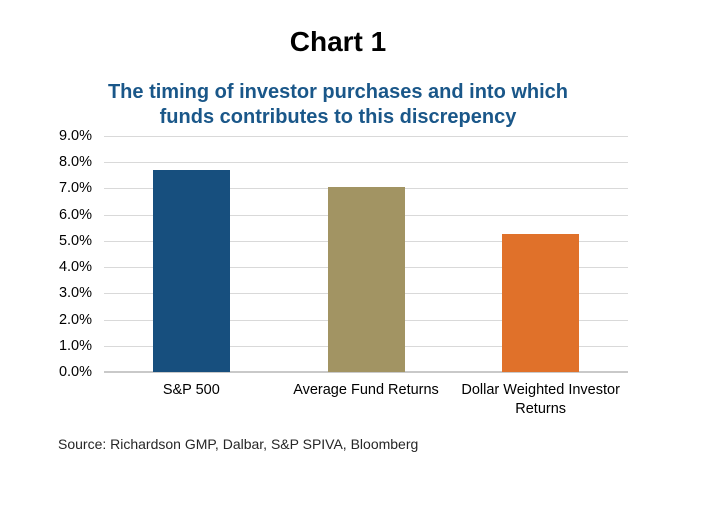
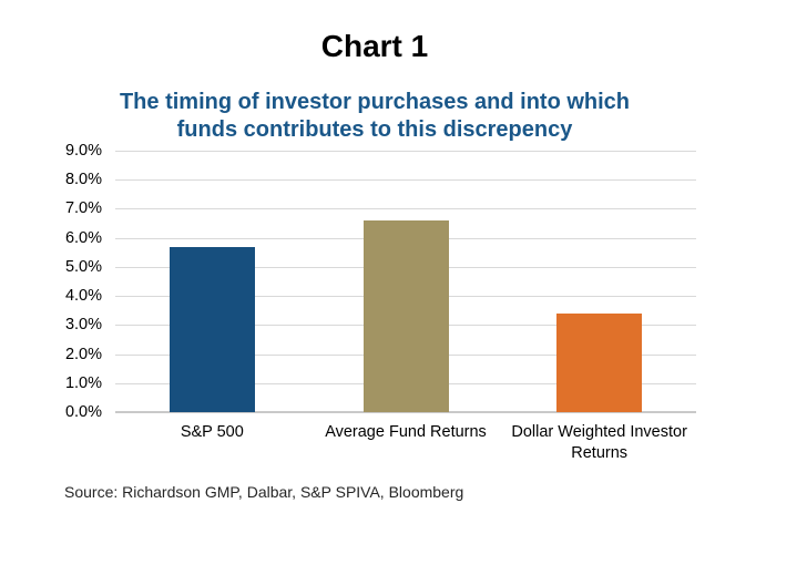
S&P 500: 7.7% -> 5.7%
Average Fund Returns: 7.0% -> 6.6%
Dollar Weighted Investor Returns: 5.2% -> 3.4%
